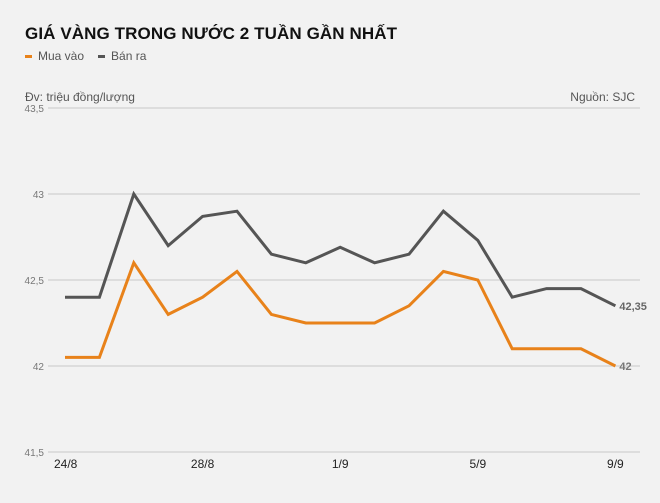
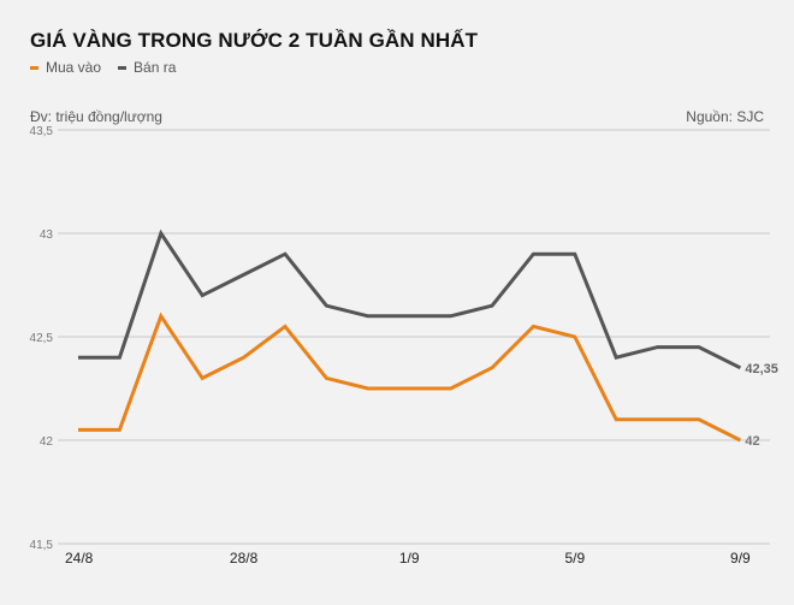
Bán ra/28/8: 42,87 -> 42,80
Bán ra/1/9: 42,69 -> 42,60
Bán ra/5/9: 42,73 -> 42,90
